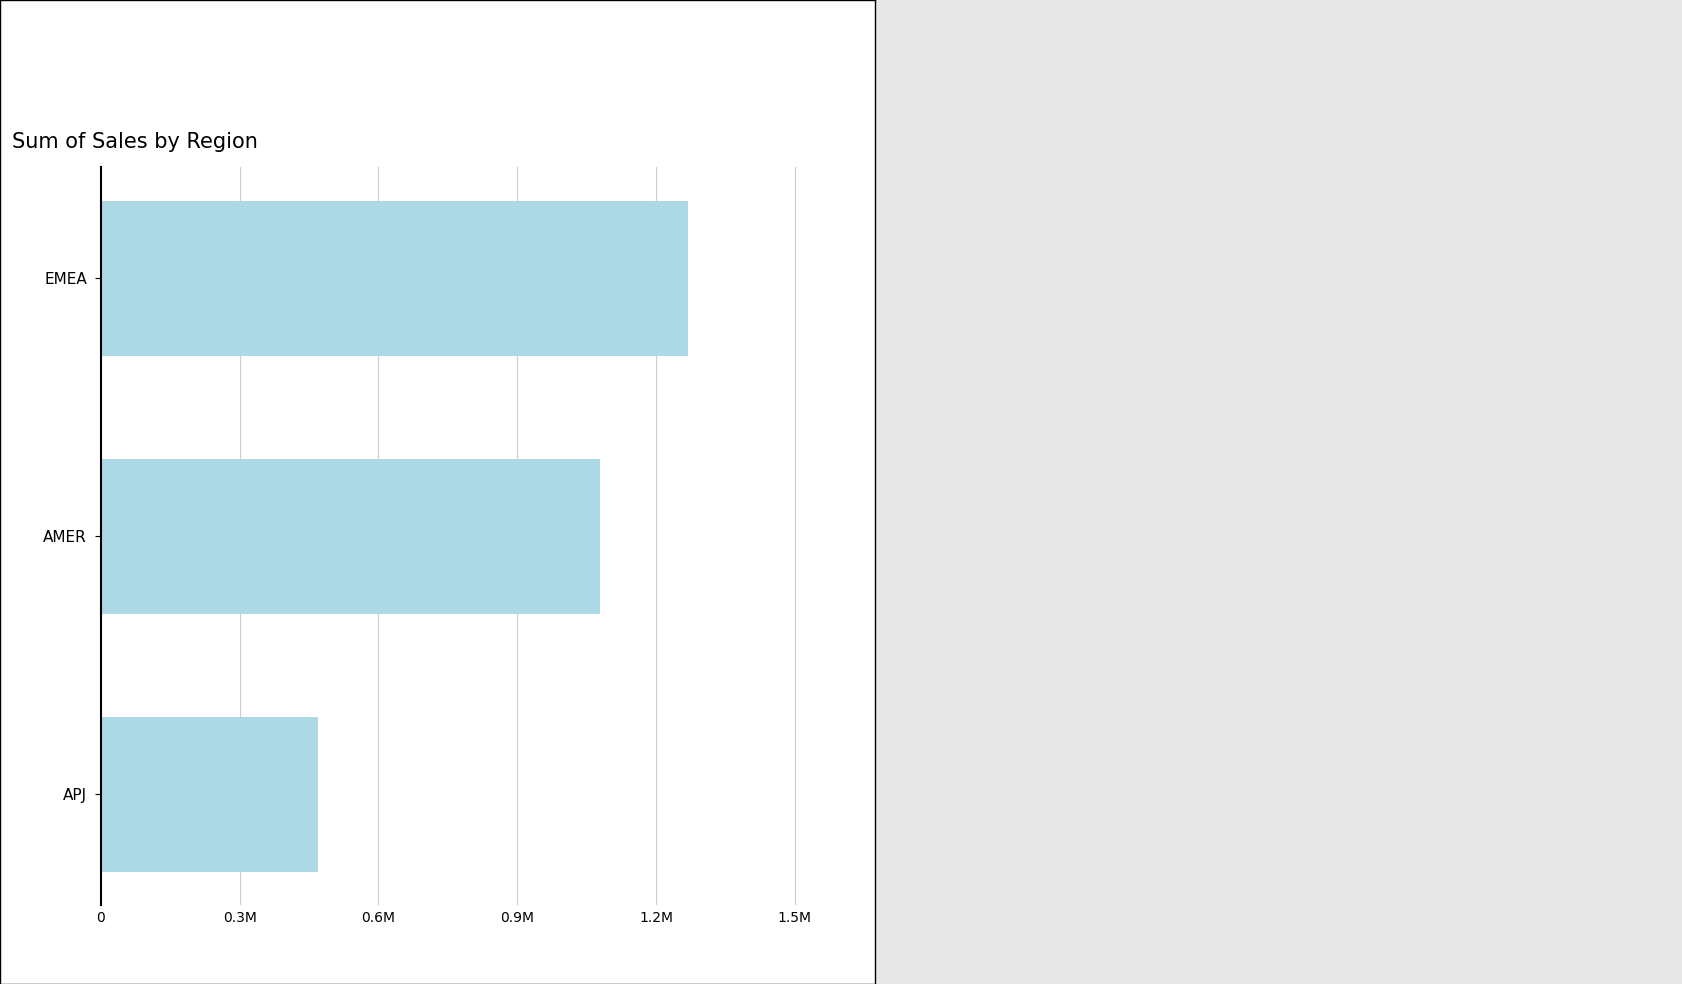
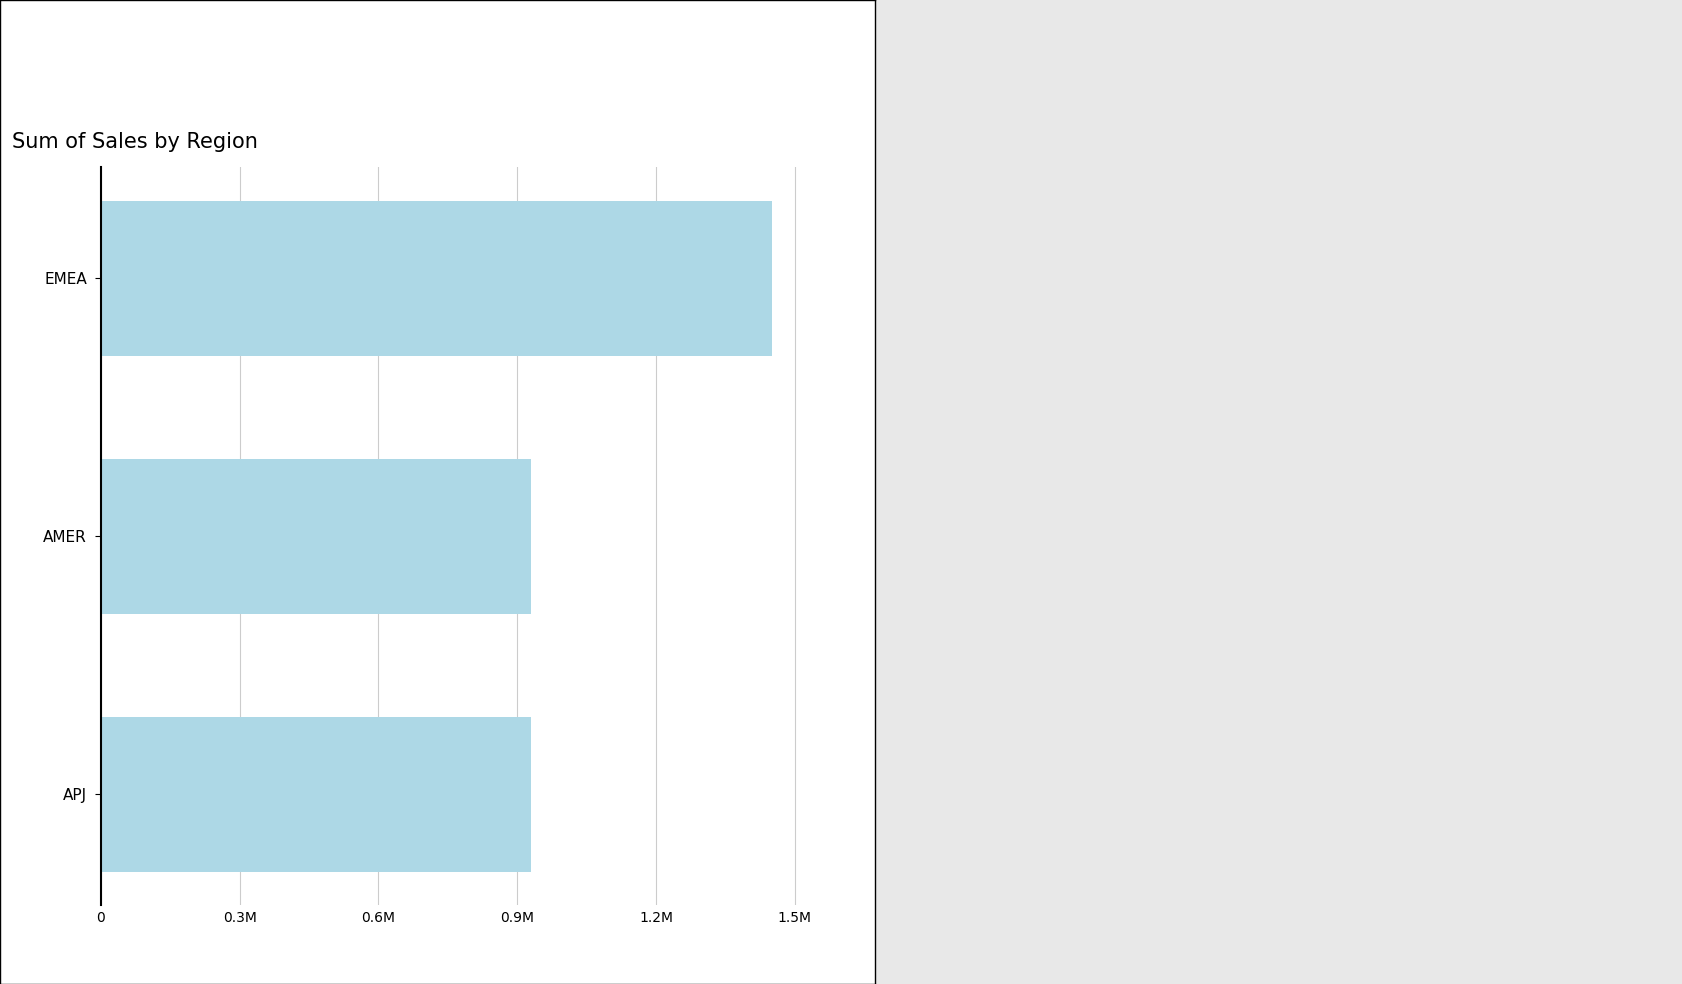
EMEA: 1.268M -> 1.450M
AMER: 1.080M -> 0.930M
APJ: 0.470M -> 0.930M
